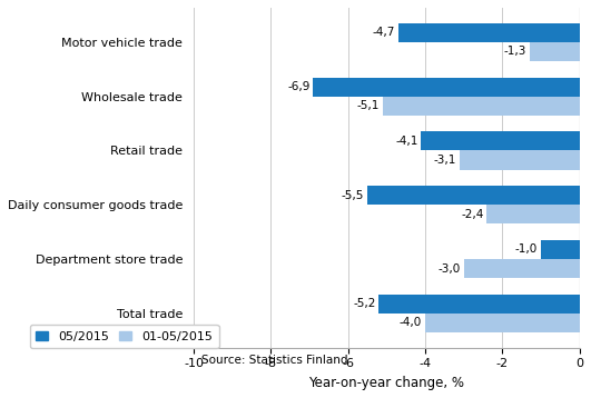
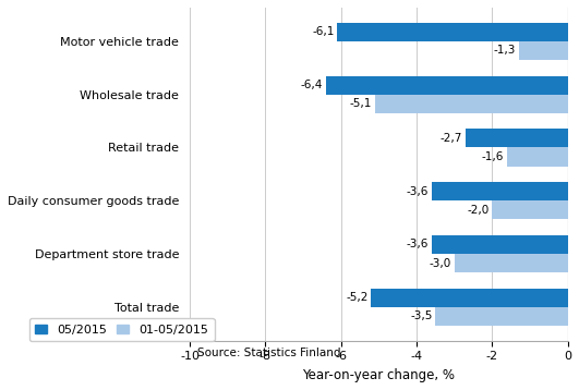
05/2015/Motor vehicle trade: -4,7 -> -6,1
05/2015/Wholesale trade: -6,9 -> -6,4
05/2015/Retail trade: -4,1 -> -2,7
01-05/2015/Retail trade: -3,1 -> -1,6
05/2015/Daily consumer goods trade: -5,5 -> -3,6
01-05/2015/Daily consumer goods trade: -2,4 -> -2,0
05/2015/Department store trade: -1,0 -> -3,6
01-05/2015/Total trade: -4,0 -> -3,5
